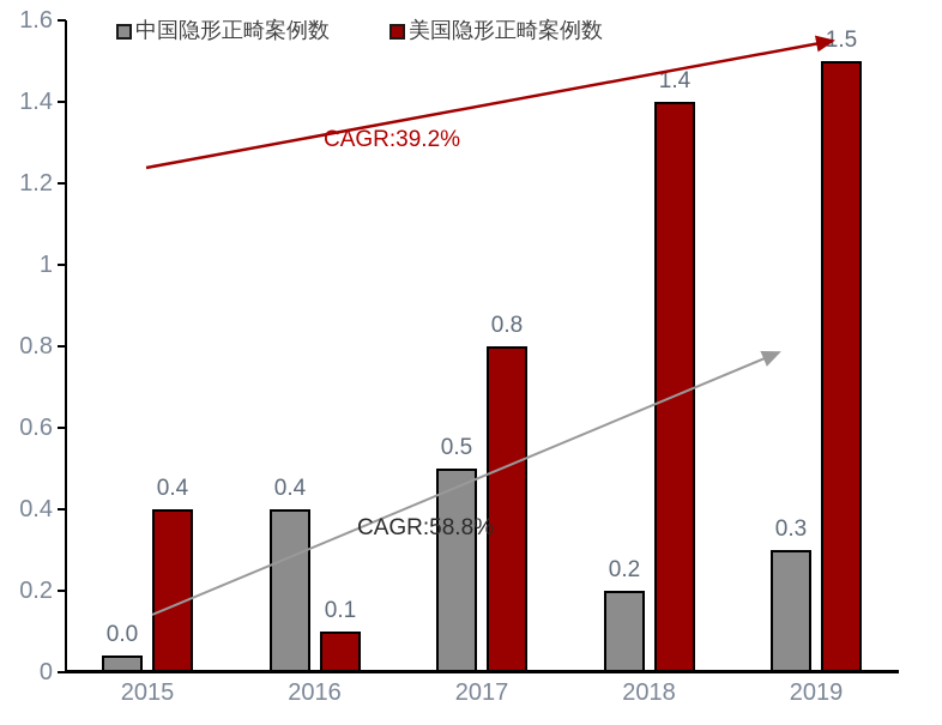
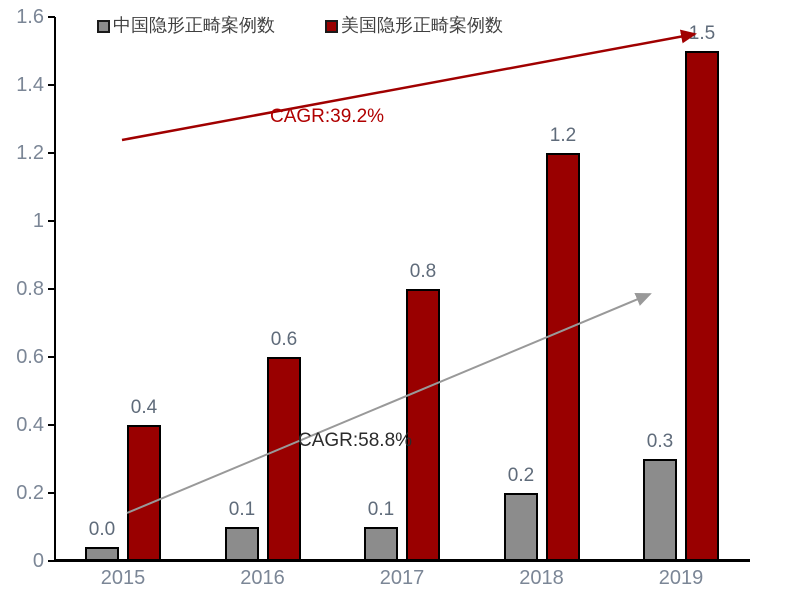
中国隐形正畸案例数/2016: 0.4 -> 0.1
美国隐形正畸案例数/2016: 0.1 -> 0.6
中国隐形正畸案例数/2017: 0.5 -> 0.1
美国隐形正畸案例数/2018: 1.4 -> 1.2
